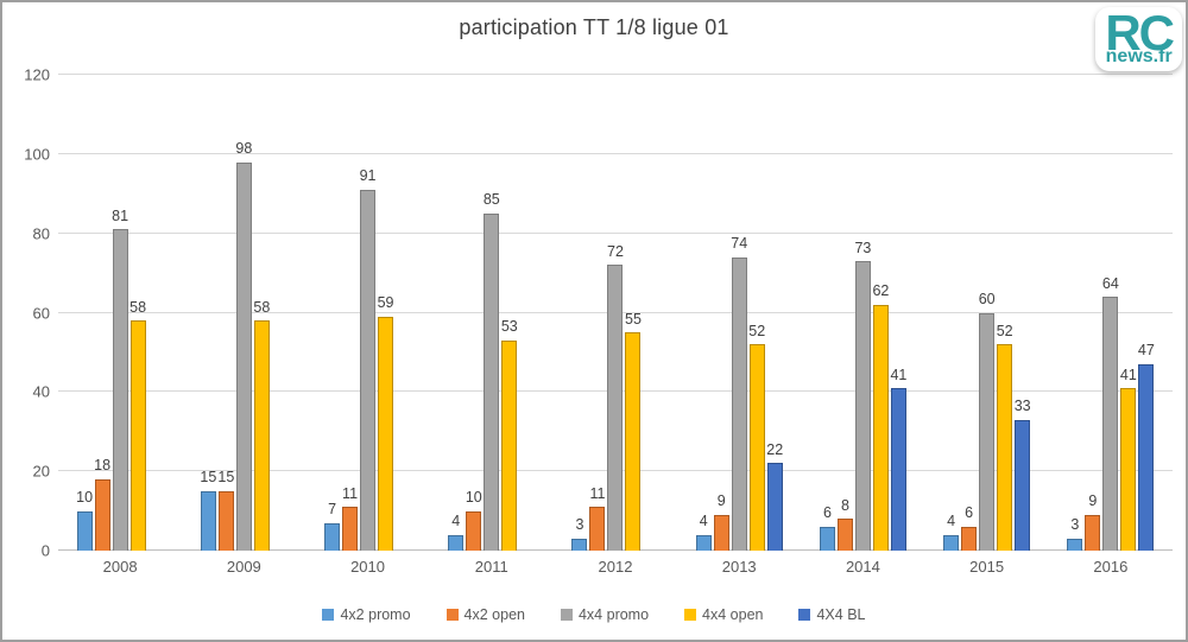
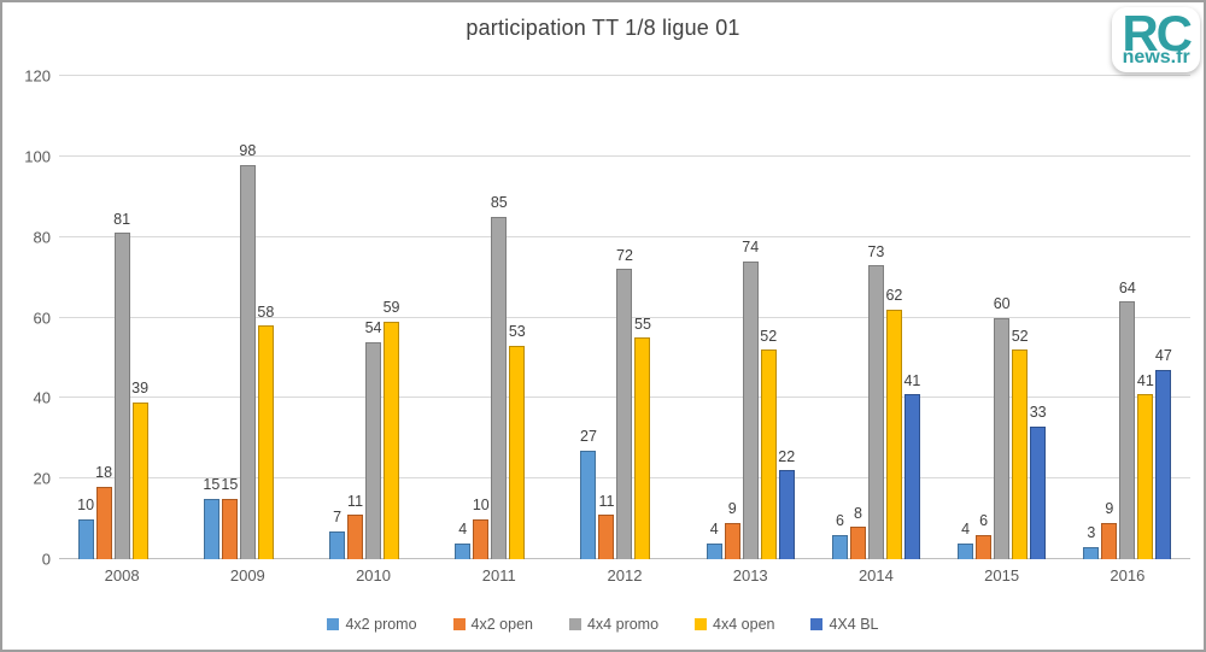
4x4 open/2008: 58 -> 39
4x4 promo/2010: 91 -> 54
4x2 promo/2012: 3 -> 27
